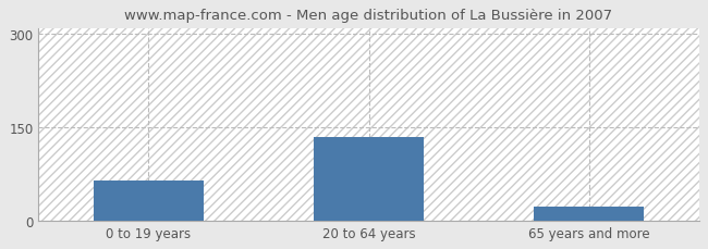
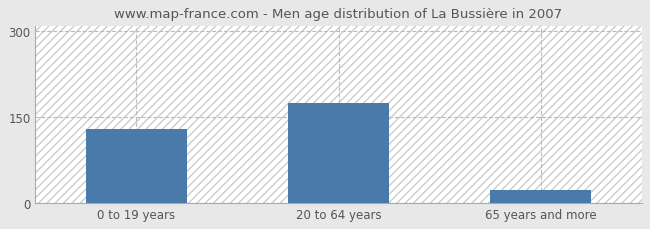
0 to 19 years: 64 -> 130
20 to 64 years: 134 -> 175
